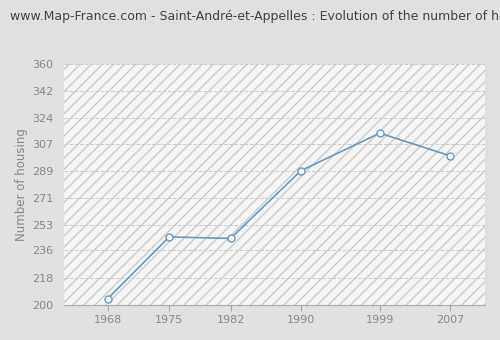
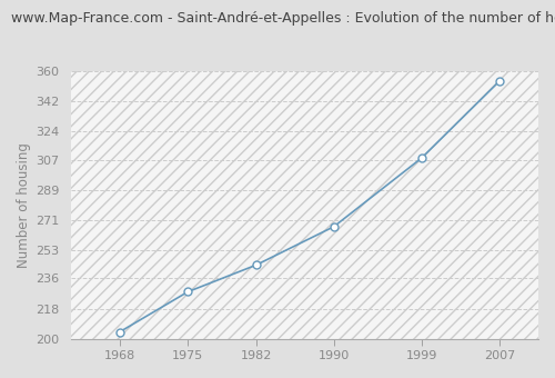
1975: 245 -> 228
1990: 289 -> 267
1999: 314 -> 308
2007: 299 -> 354
